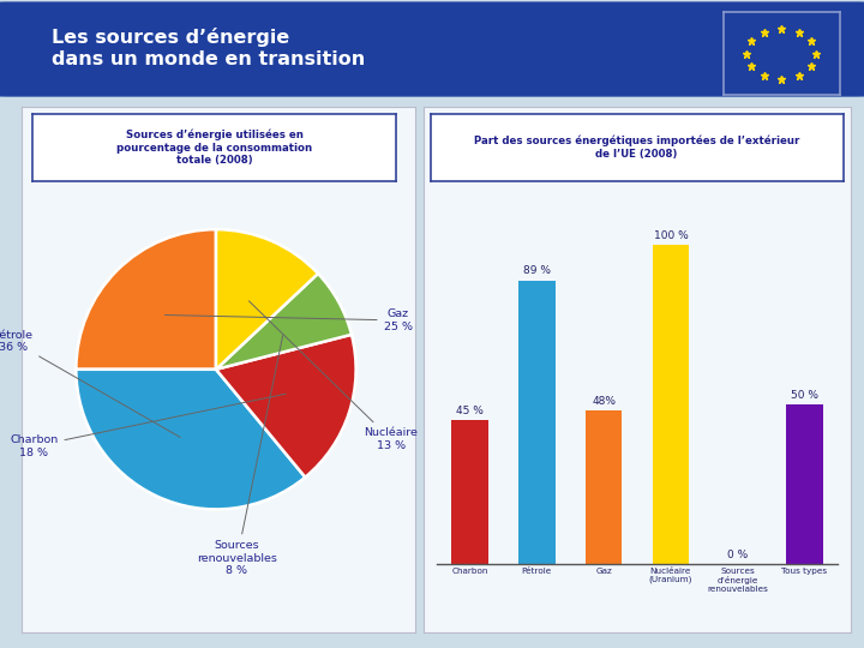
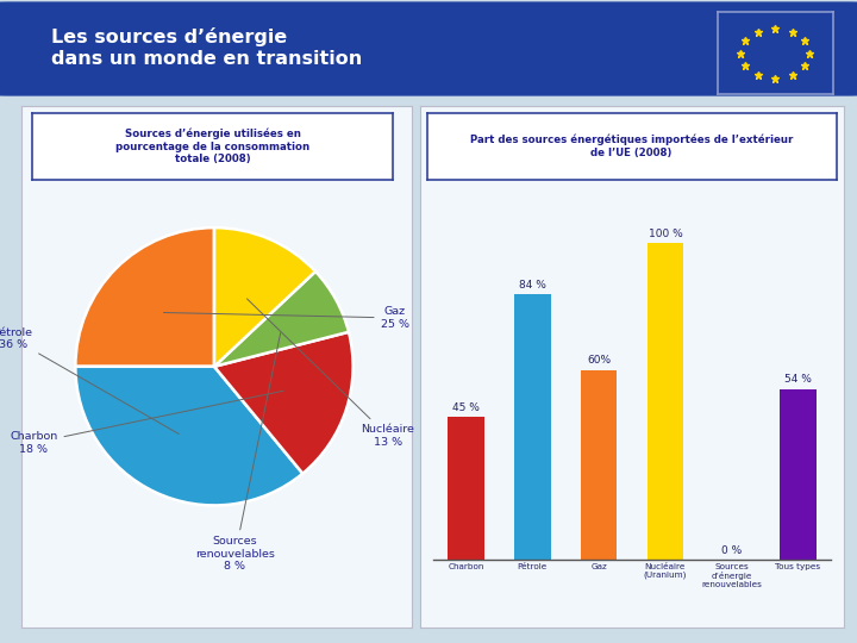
Pétrole: 89 -> 84
Gaz: 48% -> 60%
Tous types: 50 -> 54
